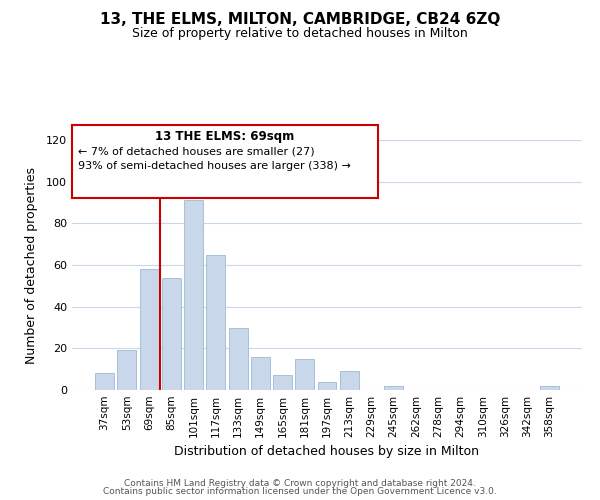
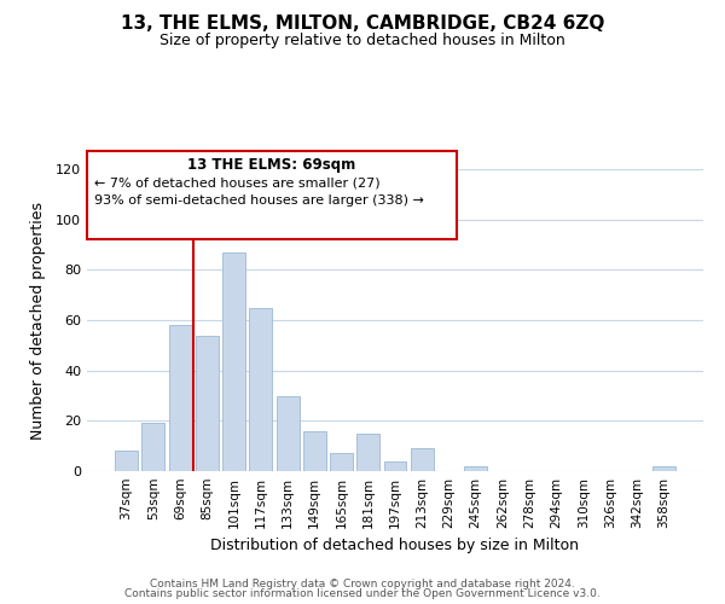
101sqm: 91 -> 87
